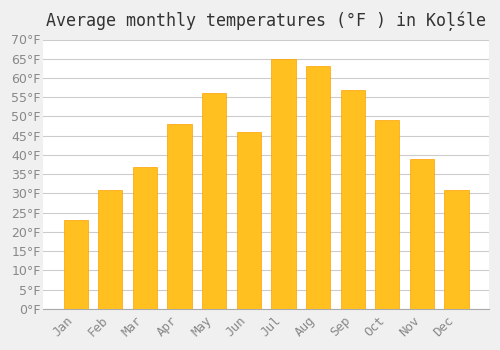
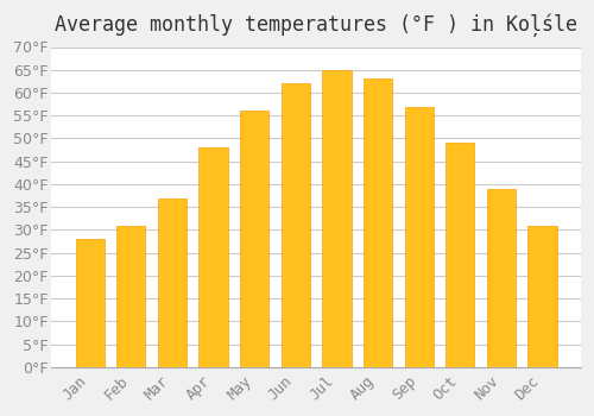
Jan: 23°F -> 28°F
Jun: 46°F -> 62°F
